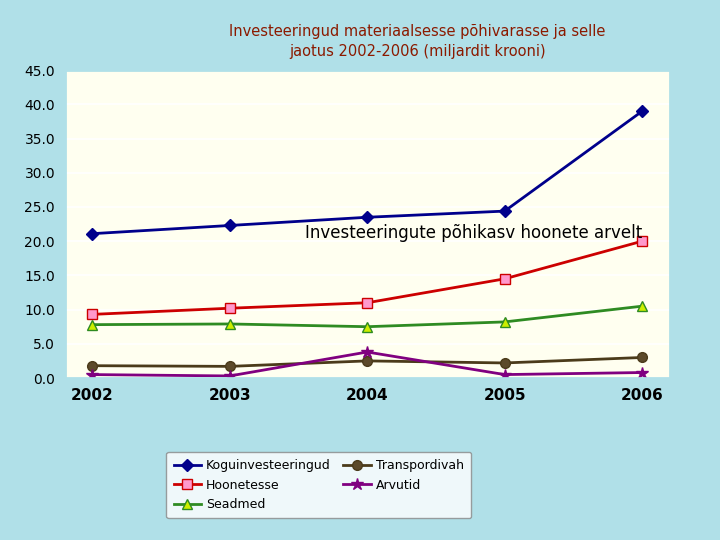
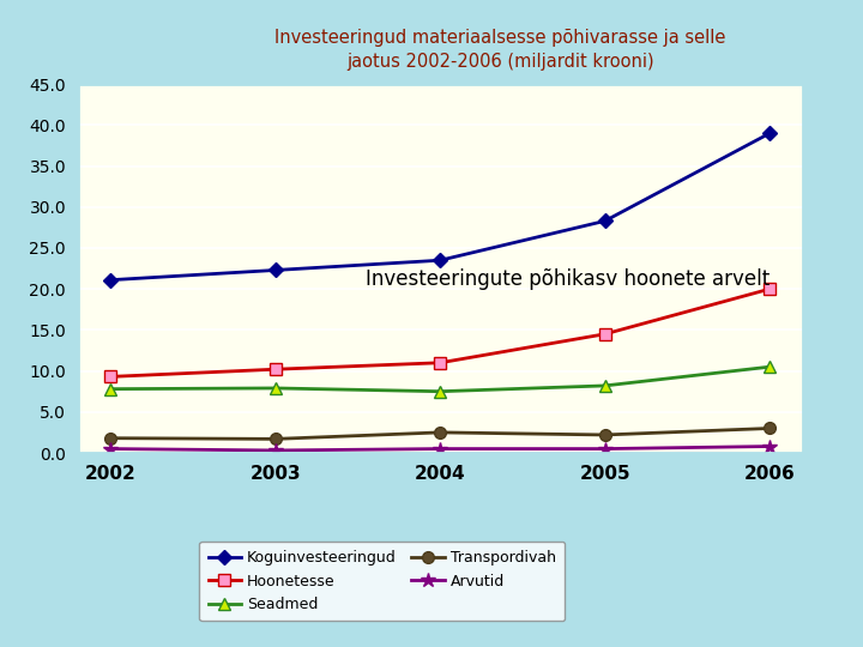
Arvutid/2004: 3.8 -> 0.5
Koguinvesteeringud/2005: 24.4 -> 28.3
